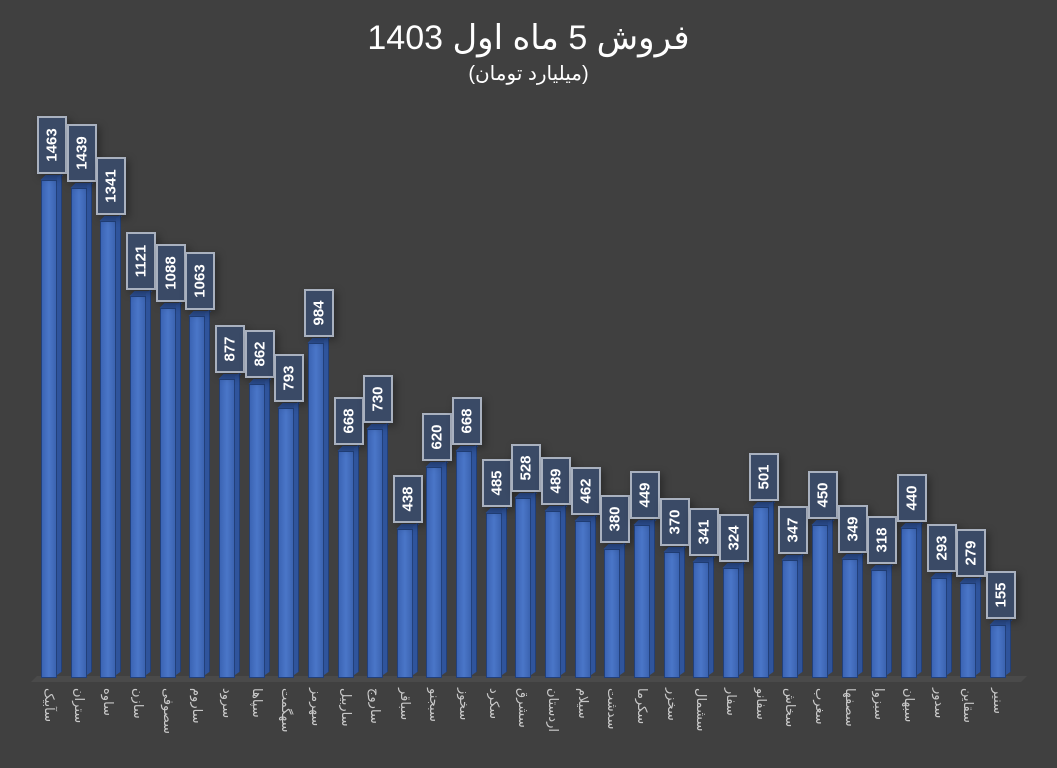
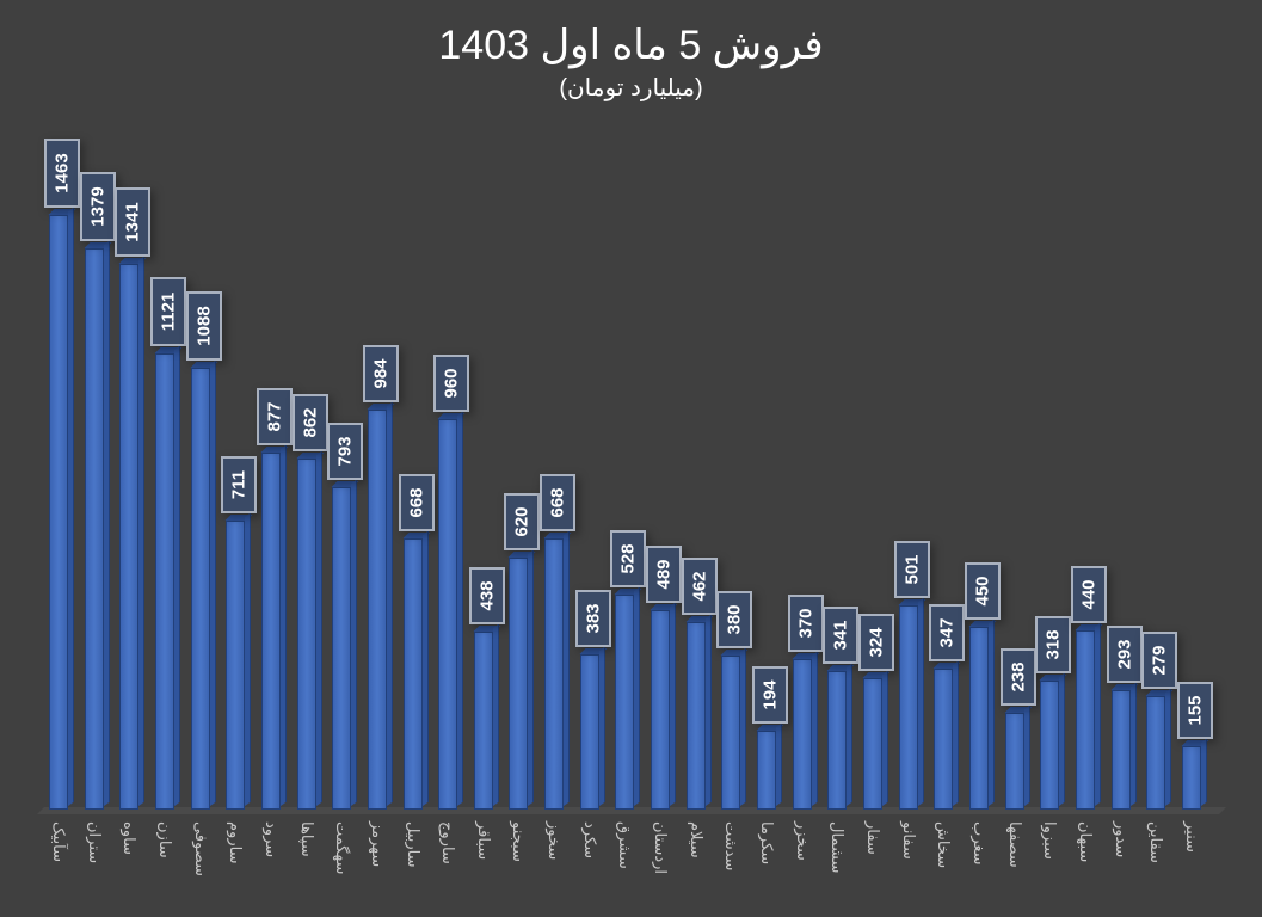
ستران: 1439 -> 1379
ساروم: 1063 -> 711
ساروج: 730 -> 960
سکرد: 485 -> 383
سکرما: 449 -> 194
سصفها: 349 -> 238
